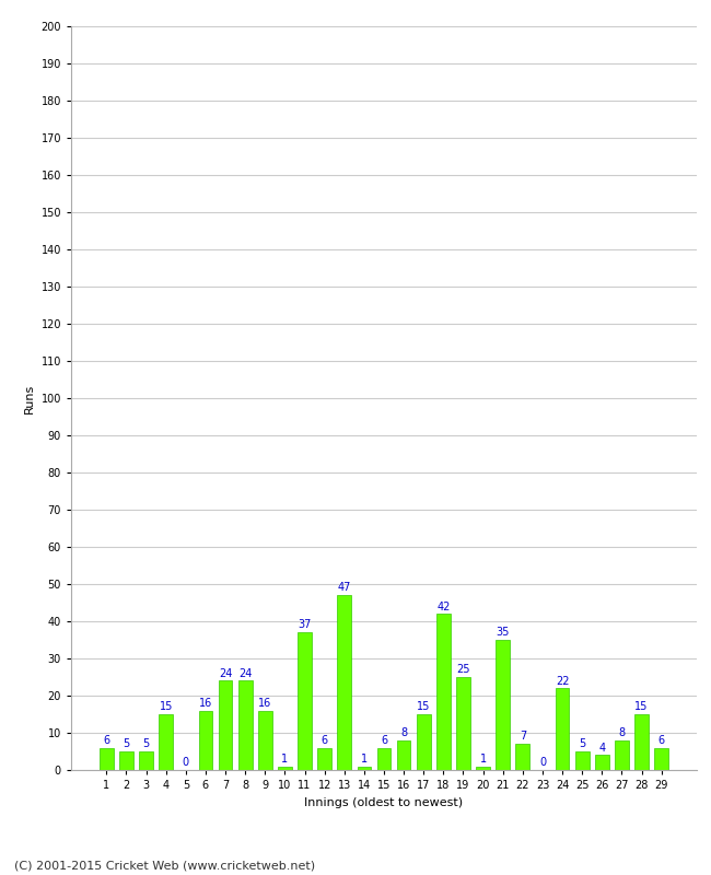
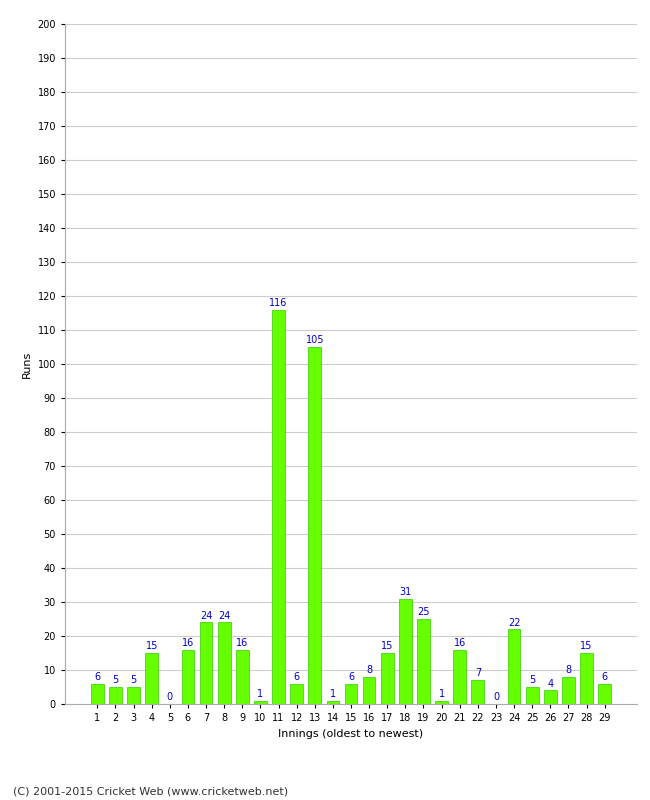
11: 37 -> 116
13: 47 -> 105
18: 42 -> 31
21: 35 -> 16
